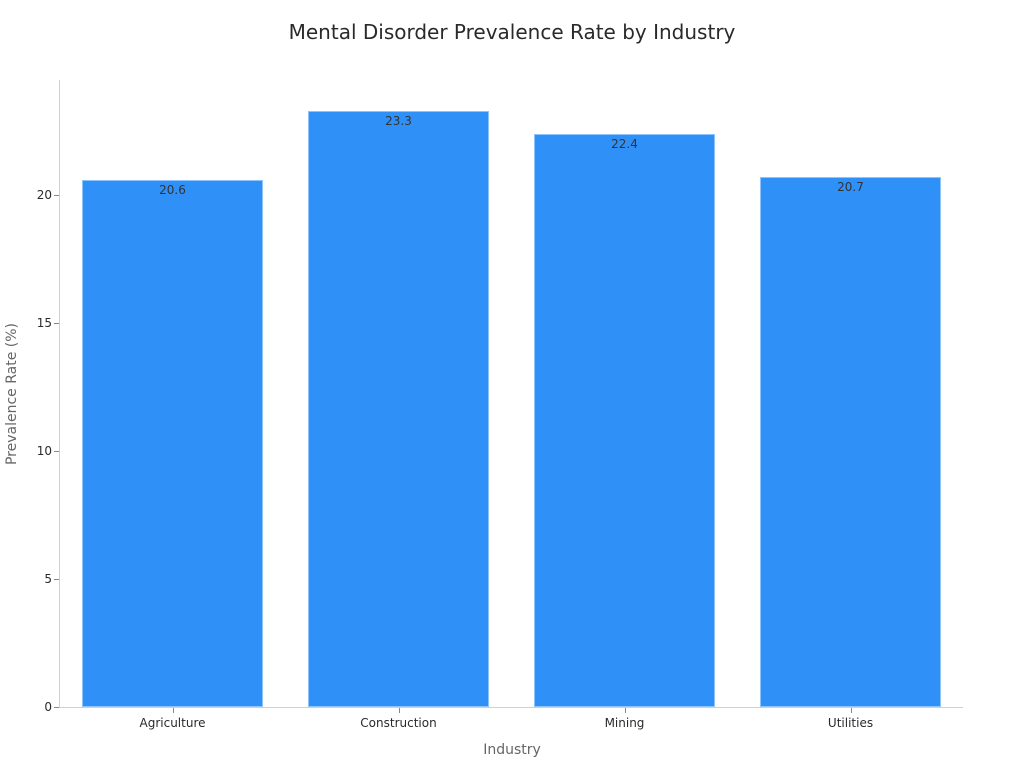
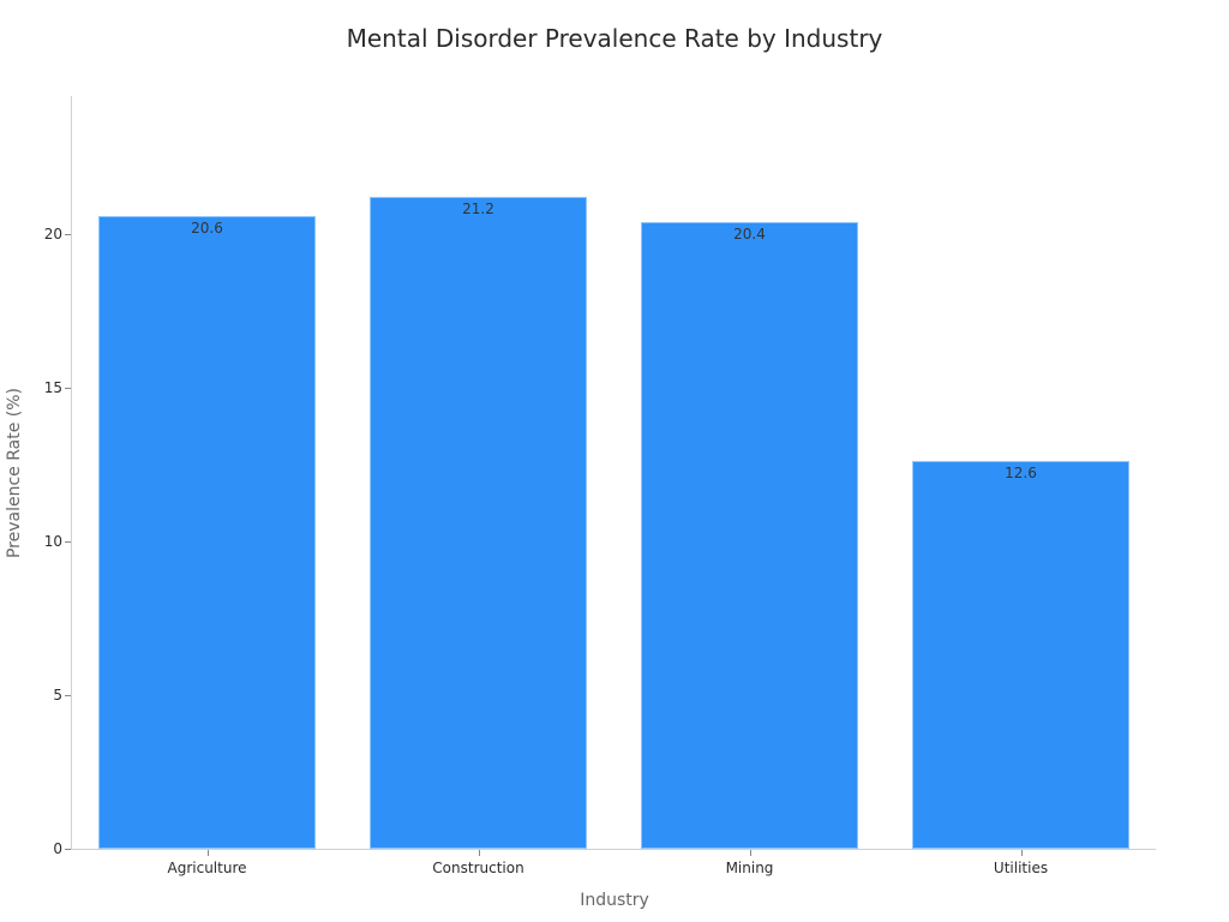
Construction: 23.3 -> 21.2
Mining: 22.4 -> 20.4
Utilities: 20.7 -> 12.6
